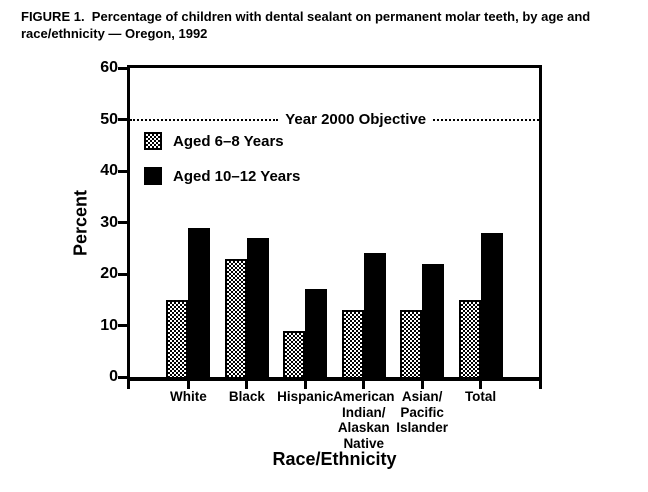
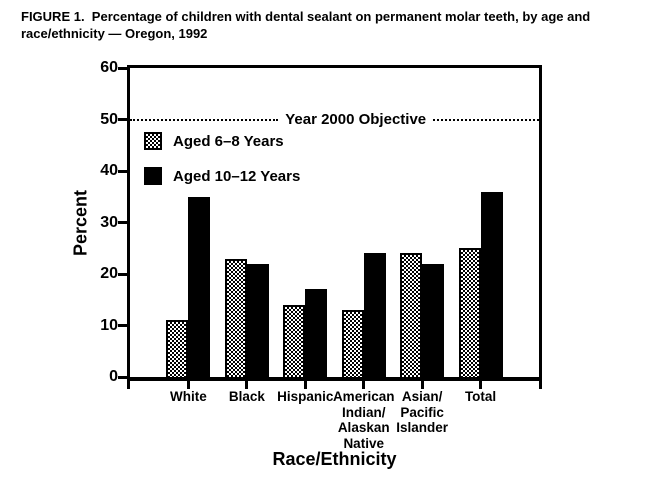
Aged 6–8 Years/White: 15 -> 11
Aged 10–12 Years/White: 29 -> 35
Aged 10–12 Years/Black: 27 -> 22
Aged 6–8 Years/Hispanic: 9 -> 14
Aged 6–8 Years/Asian/Pacific Islander: 13 -> 24
Aged 6–8 Years/Total: 15 -> 25
Aged 10–12 Years/Total: 28 -> 36
